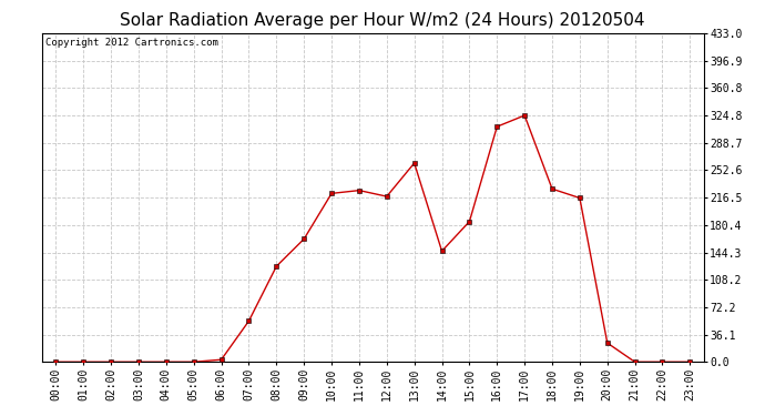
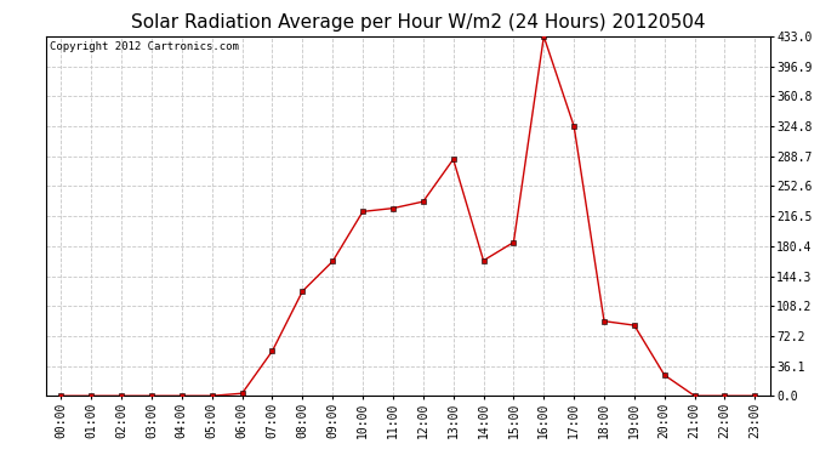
12:00: 218 -> 234
13:00: 262 -> 285
14:00: 146 -> 163
16:00: 310 -> 433
18:00: 228 -> 90
19:00: 216 -> 85
